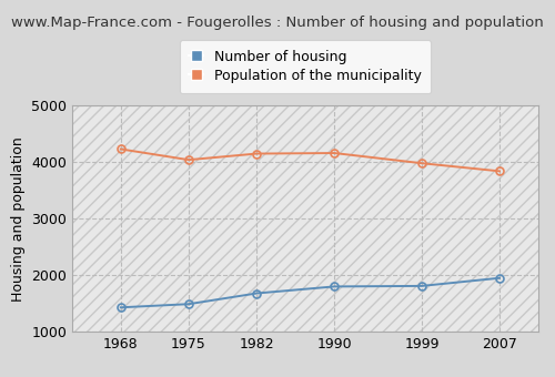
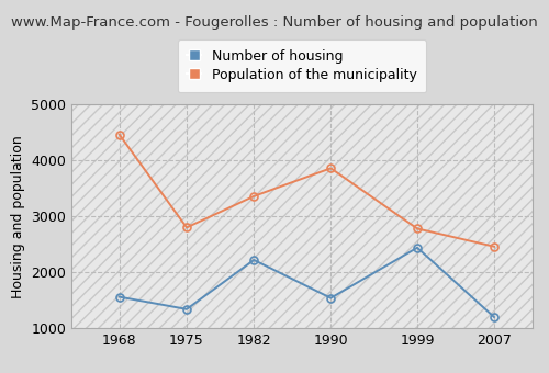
Number of housing/1968: 1430 -> 1560
Population of the municipality/1968: 4230 -> 4460
Number of housing/1975: 1490 -> 1340
Population of the municipality/1975: 4040 -> 2800
Number of housing/1982: 1680 -> 2220
Population of the municipality/1982: 4150 -> 3360
Number of housing/1990: 1800 -> 1540
Population of the municipality/1990: 4160 -> 3860
Number of housing/1999: 1810 -> 2440
Population of the municipality/1999: 3980 -> 2780
Number of housing/2007: 1950 -> 1200
Population of the municipality/2007: 3840 -> 2460
